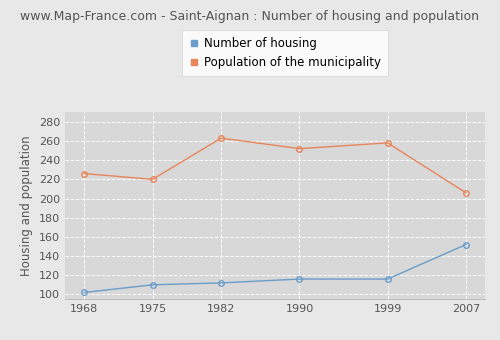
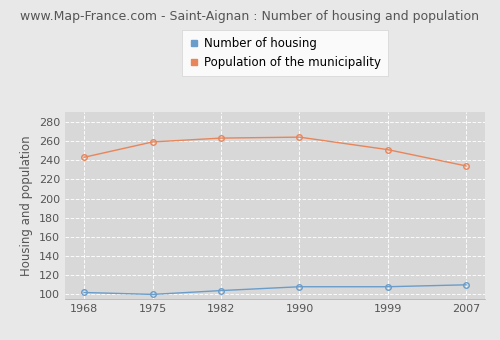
Population of the municipality/1968: 226 -> 243
Number of housing/1975: 110 -> 100
Population of the municipality/1975: 220 -> 259
Number of housing/1982: 112 -> 104
Number of housing/1990: 116 -> 108
Population of the municipality/1990: 252 -> 264
Number of housing/1999: 116 -> 108
Population of the municipality/1999: 258 -> 251
Number of housing/2007: 152 -> 110
Population of the municipality/2007: 206 -> 234
